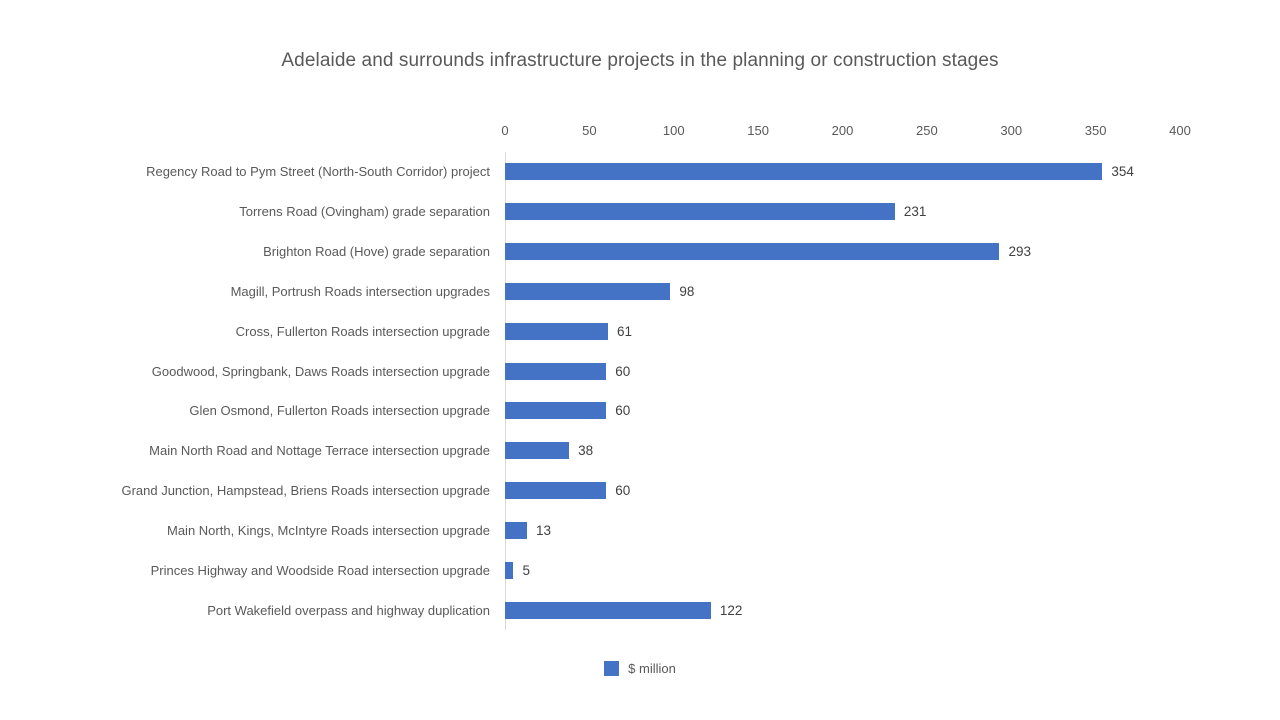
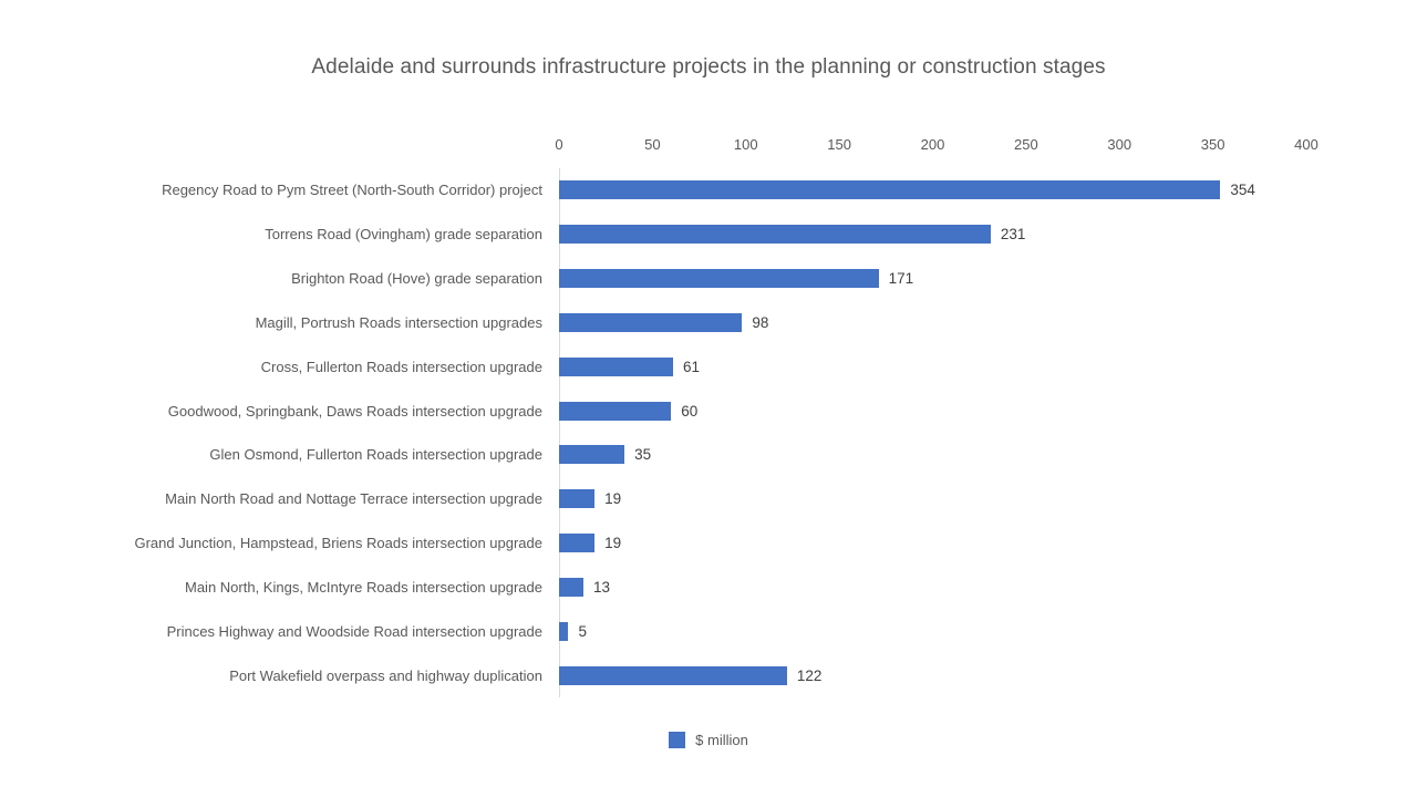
Brighton Road (Hove) grade separation: 293 -> 171
Glen Osmond, Fullerton Roads intersection upgrade: 60 -> 35
Main North Road and Nottage Terrace intersection upgrade: 38 -> 19
Grand Junction, Hampstead, Briens Roads intersection upgrade: 60 -> 19
